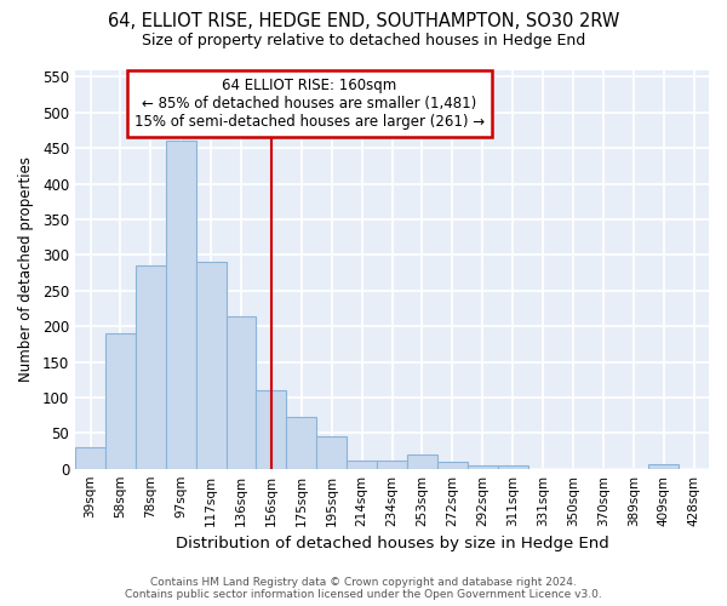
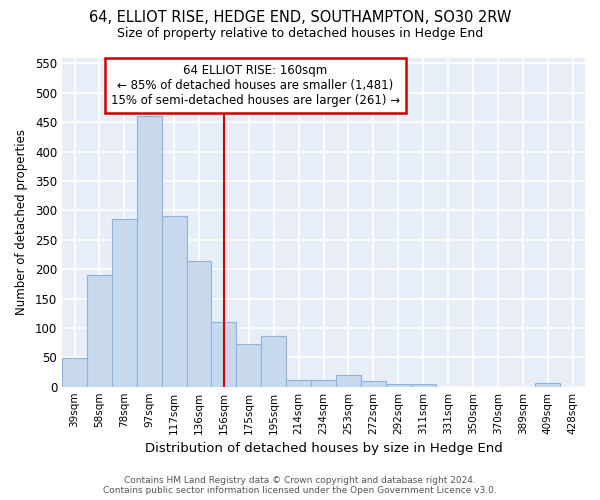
39sqm: 30 -> 48
195sqm: 45 -> 86
